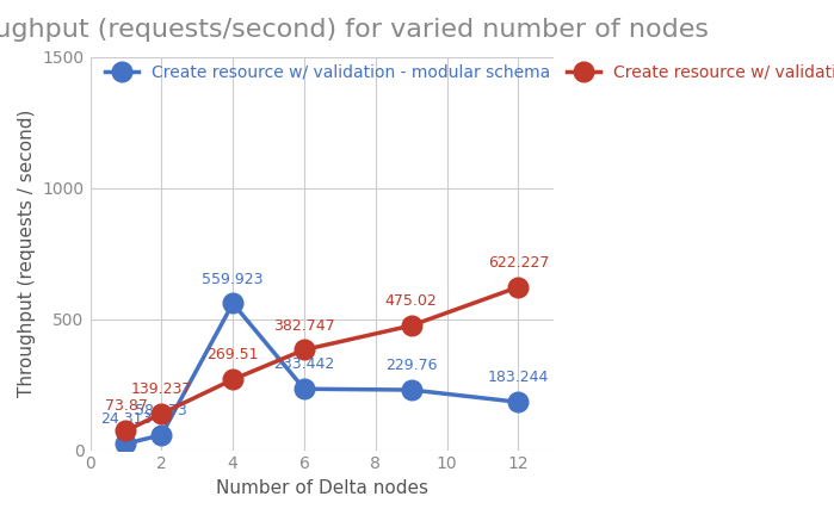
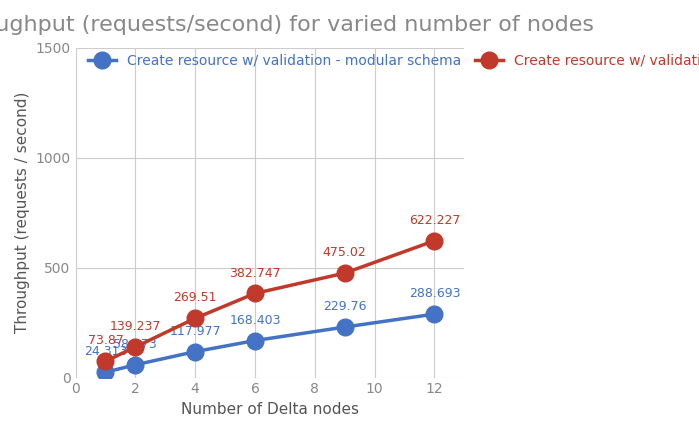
Create resource w/ validation - modular schema/4: 559.923 -> 117.977
Create resource w/ validation - modular schema/6: 233.442 -> 168.403
Create resource w/ validation - modular schema/12: 183.244 -> 288.693
